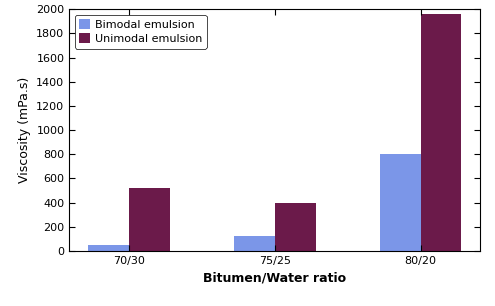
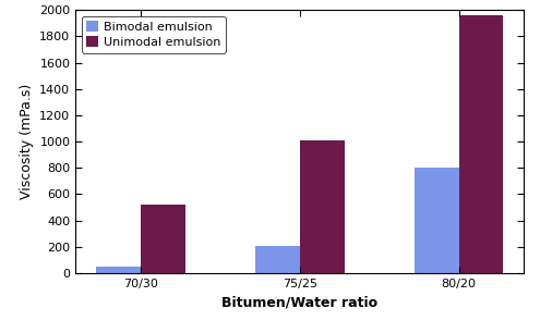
Bimodal emulsion/75/25: 120 -> 210
Unimodal emulsion/75/25: 400 -> 1010
